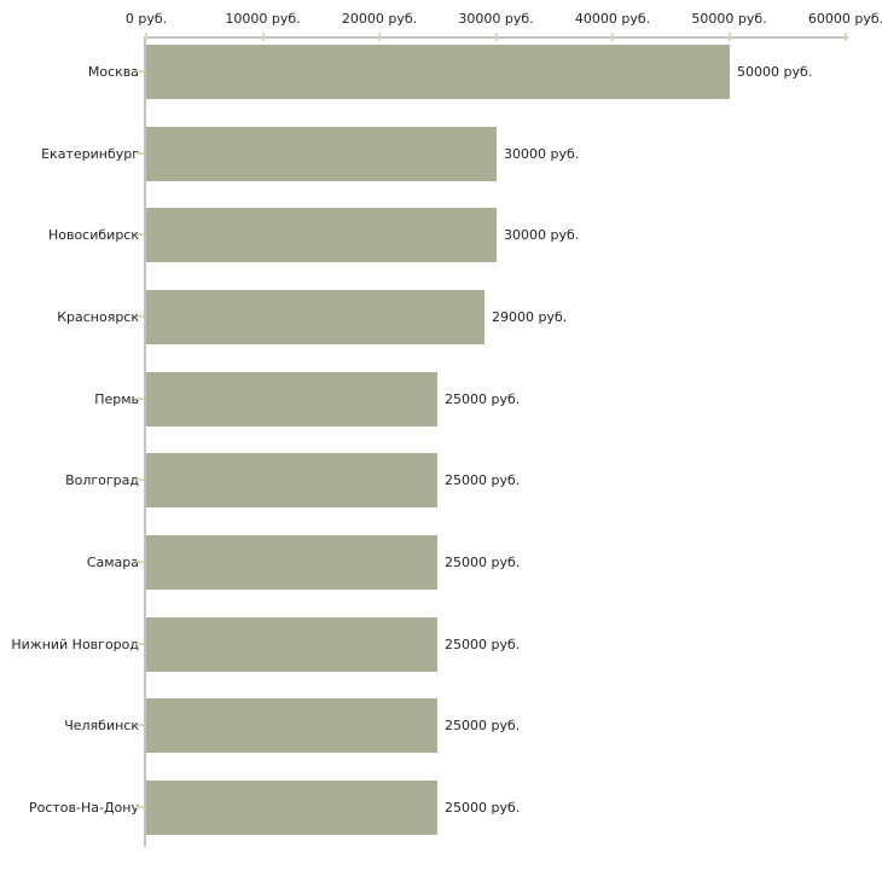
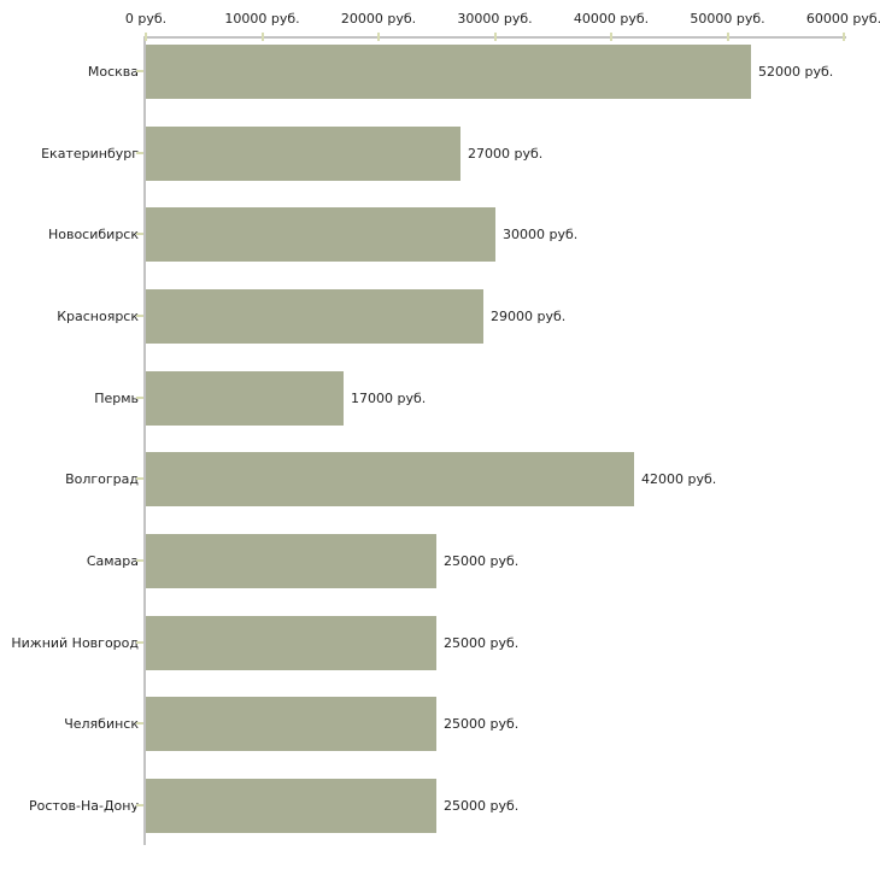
Москва: 50000 -> 52000
Екатеринбург: 30000 -> 27000
Пермь: 25000 -> 17000
Волгоград: 25000 -> 42000
